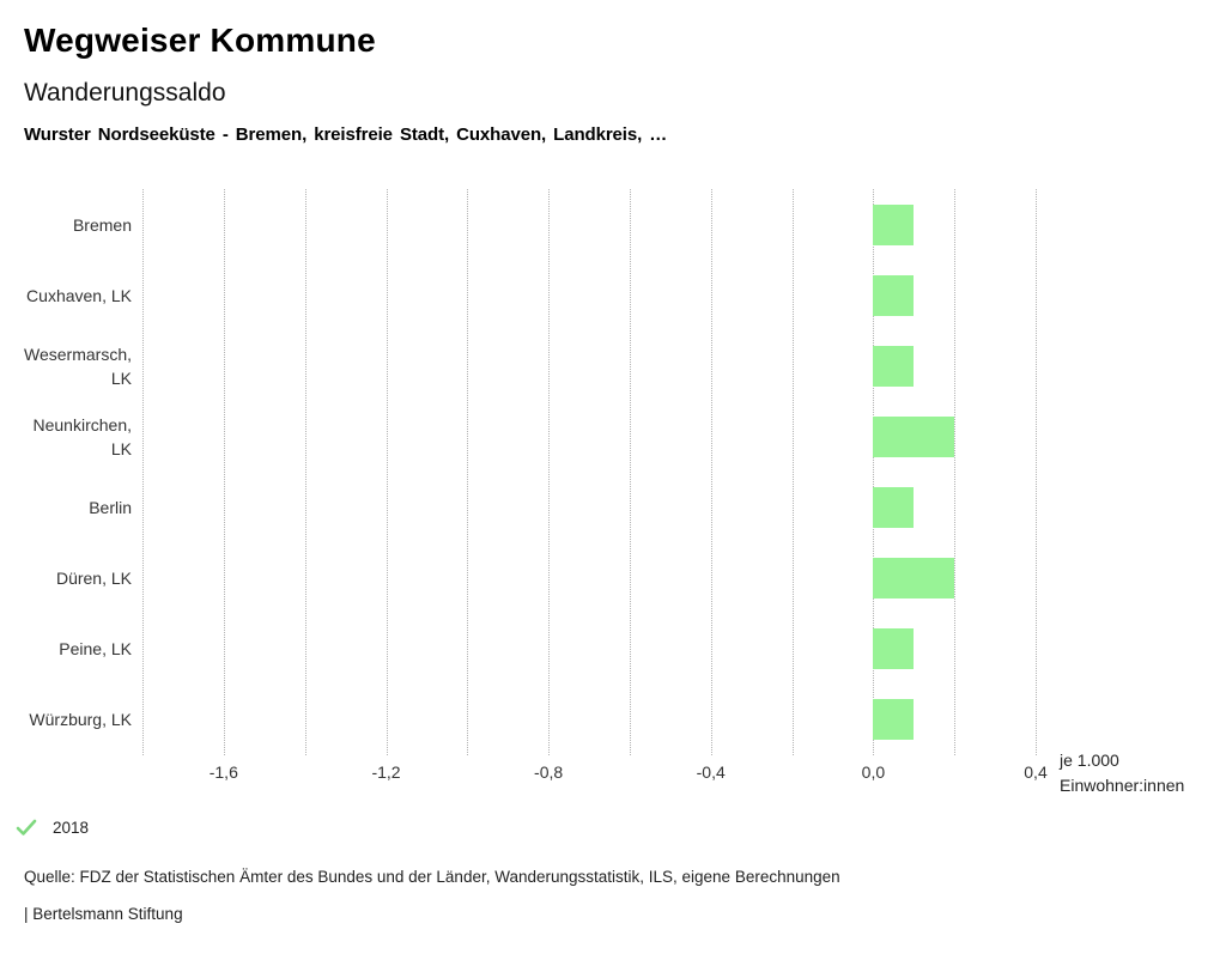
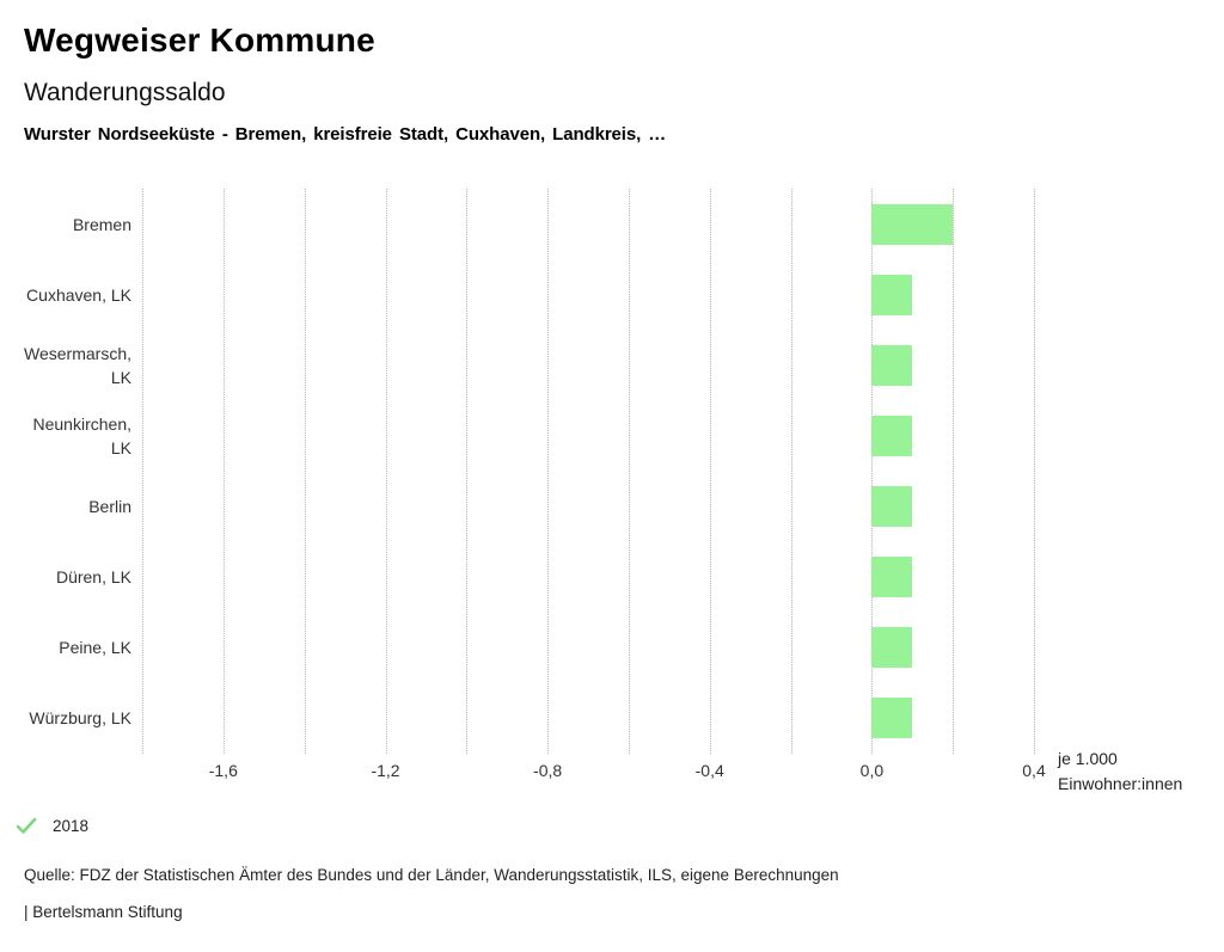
Bremen: 0,1 -> 0,2
Neunkirchen, LK: 0,2 -> 0,1
Düren, LK: 0,2 -> 0,1
